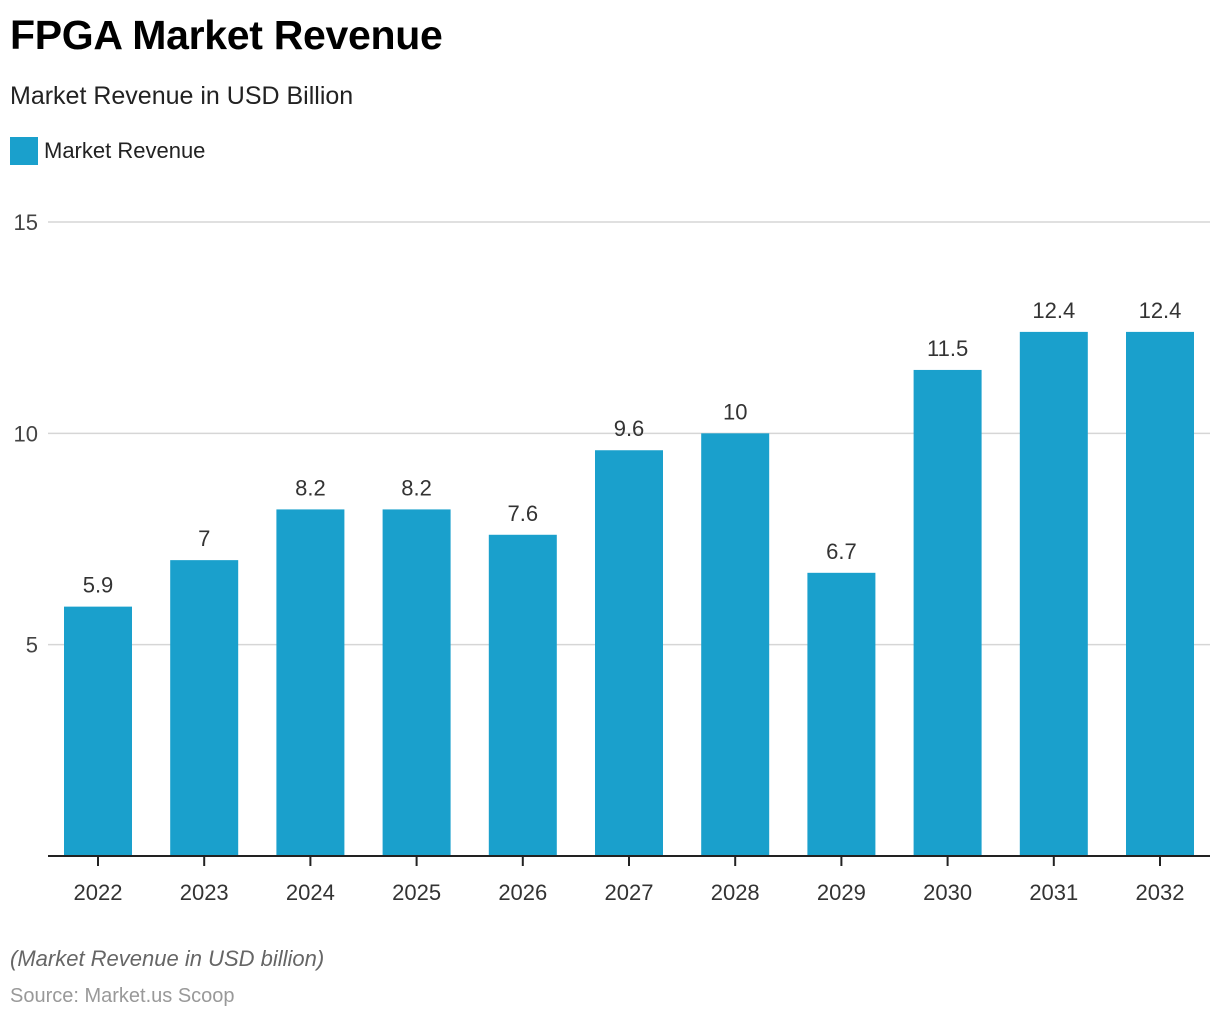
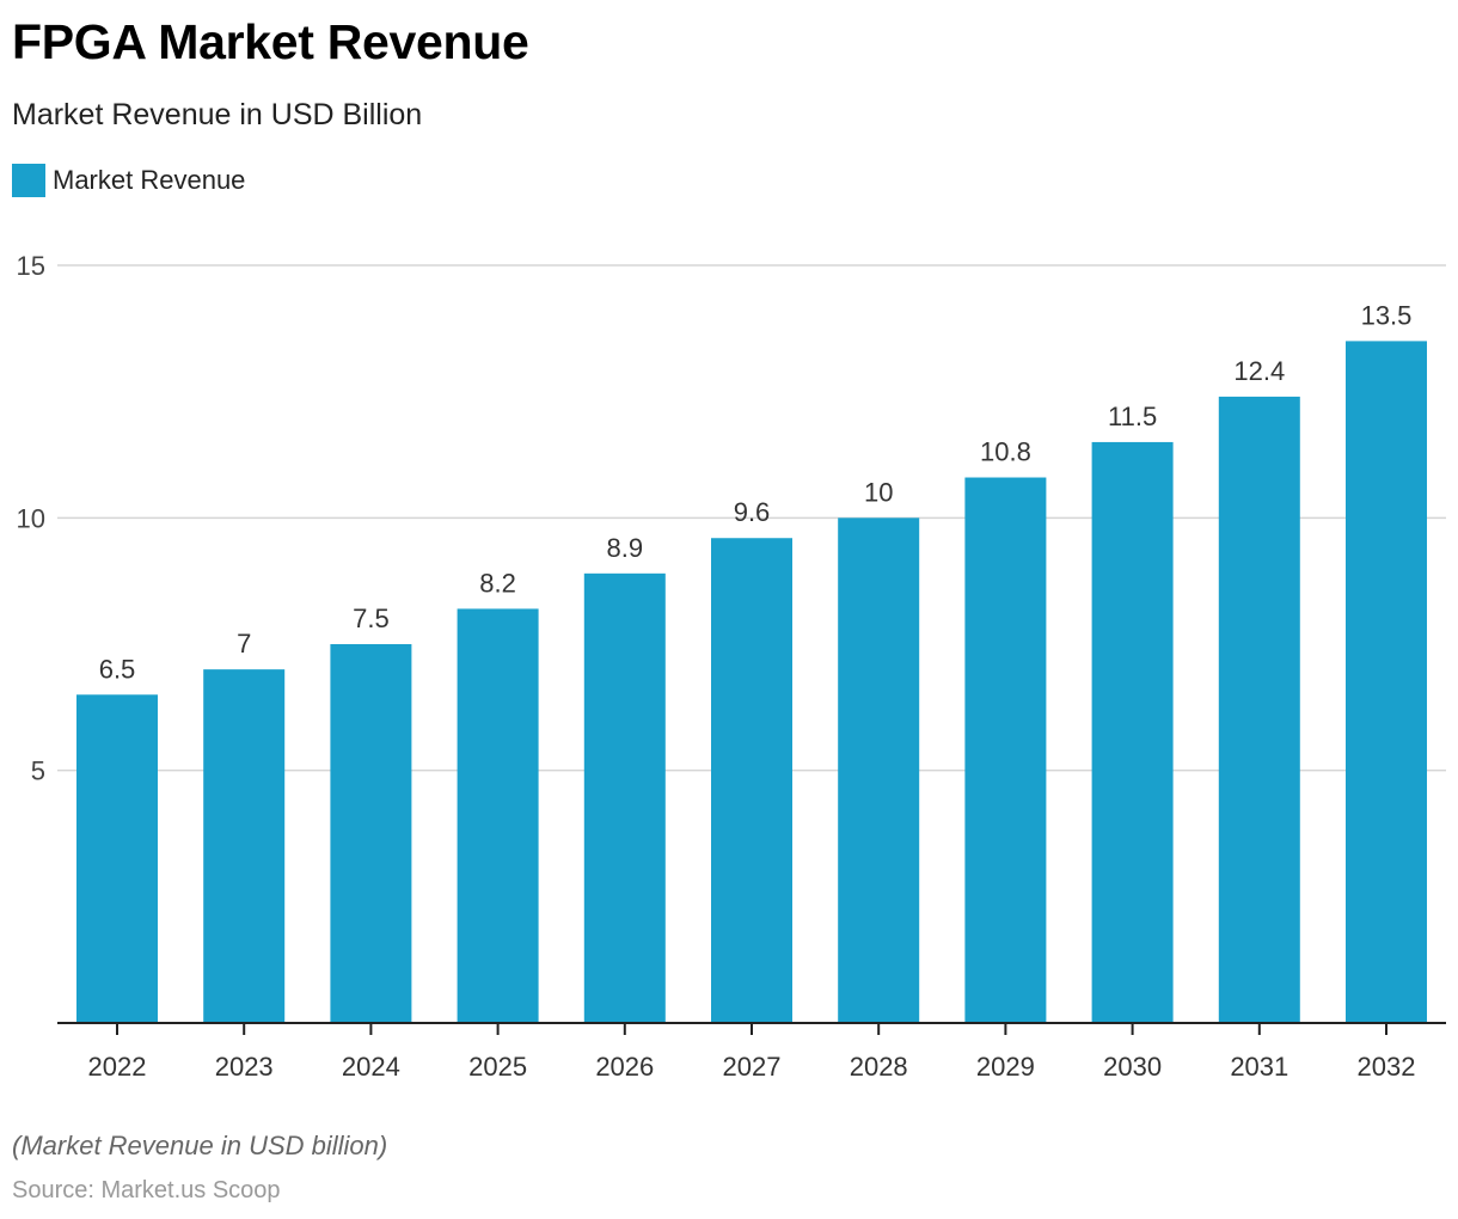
2022: 5.9 -> 6.5
2024: 8.2 -> 7.5
2026: 7.6 -> 8.9
2029: 6.7 -> 10.8
2032: 12.4 -> 13.5
